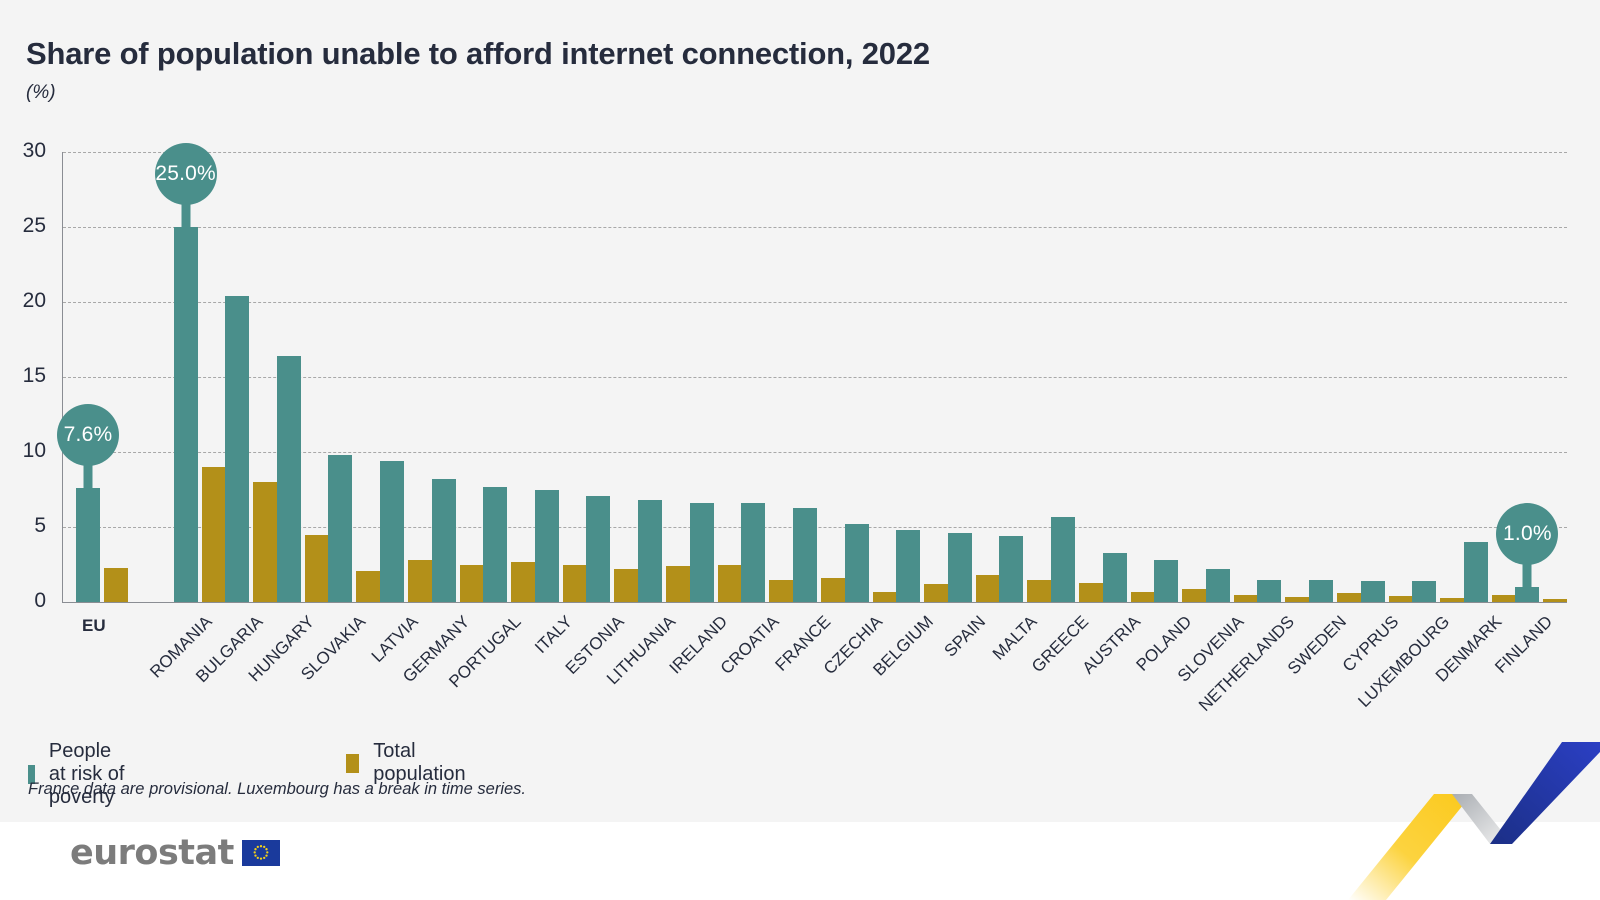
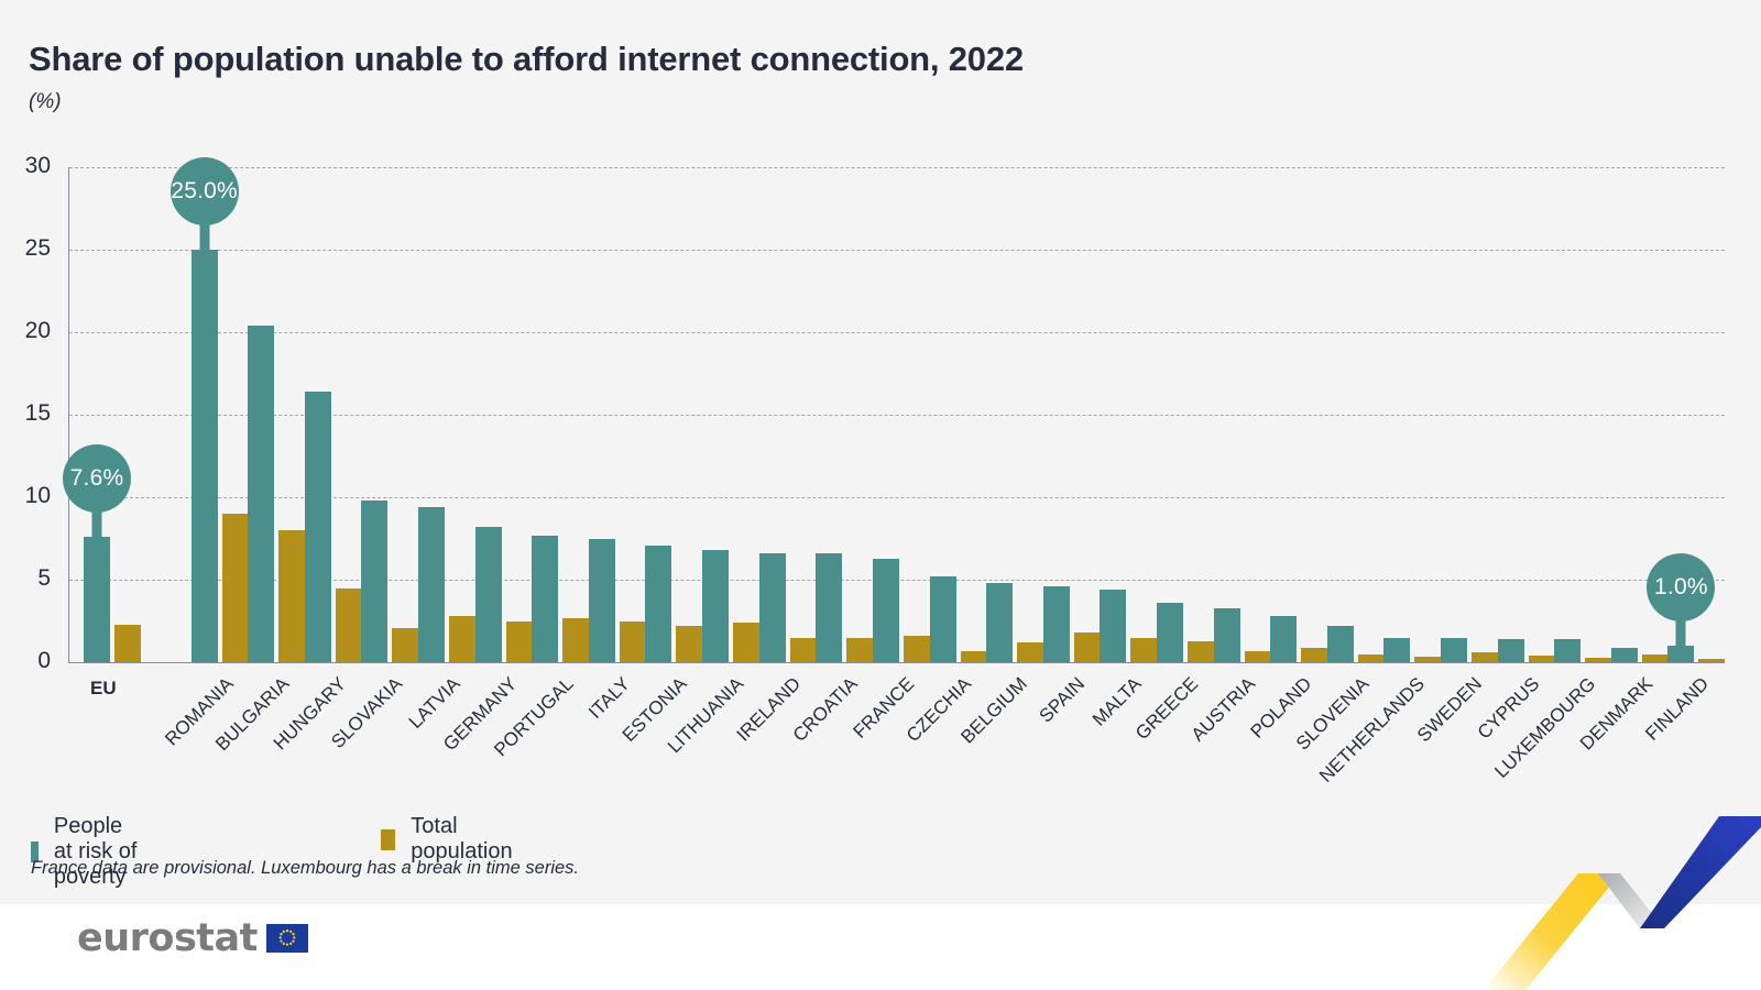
Total population/IRELAND: 2.5 -> 1.5
People at risk of poverty/GREECE: 5.7 -> 3.6
People at risk of poverty/DENMARK: 4.0 -> 0.9
